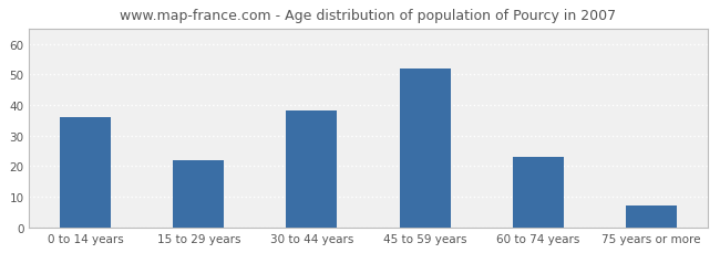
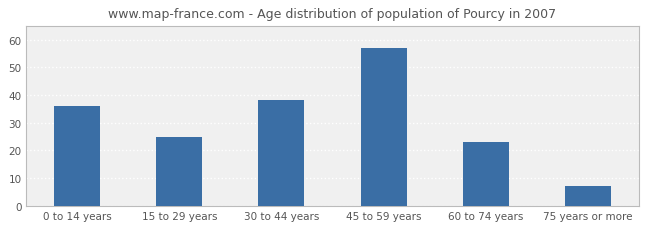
15 to 29 years: 22 -> 25
45 to 59 years: 52 -> 57
